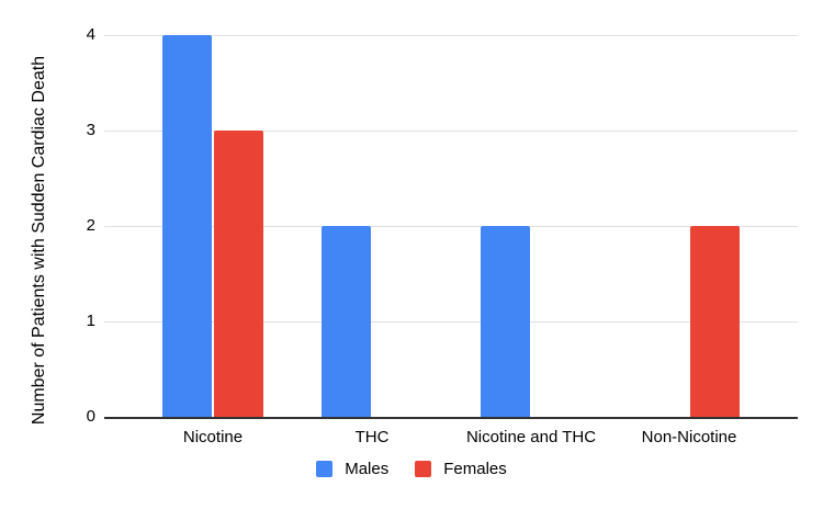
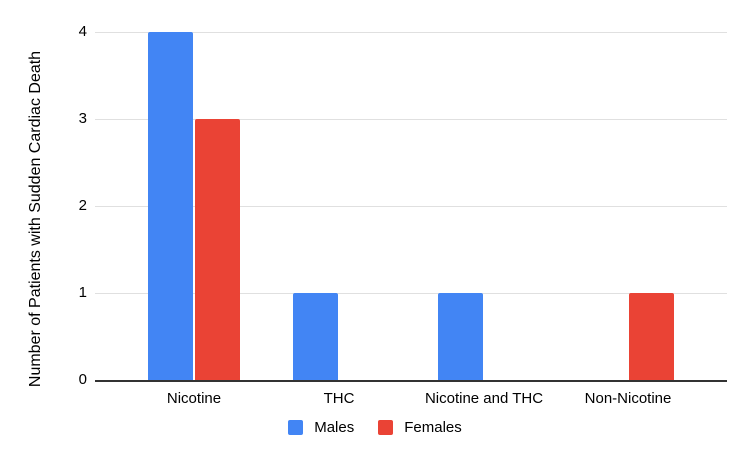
Males/THC: 2 -> 1
Males/Nicotine and THC: 2 -> 1
Females/Non-Nicotine: 2 -> 1
